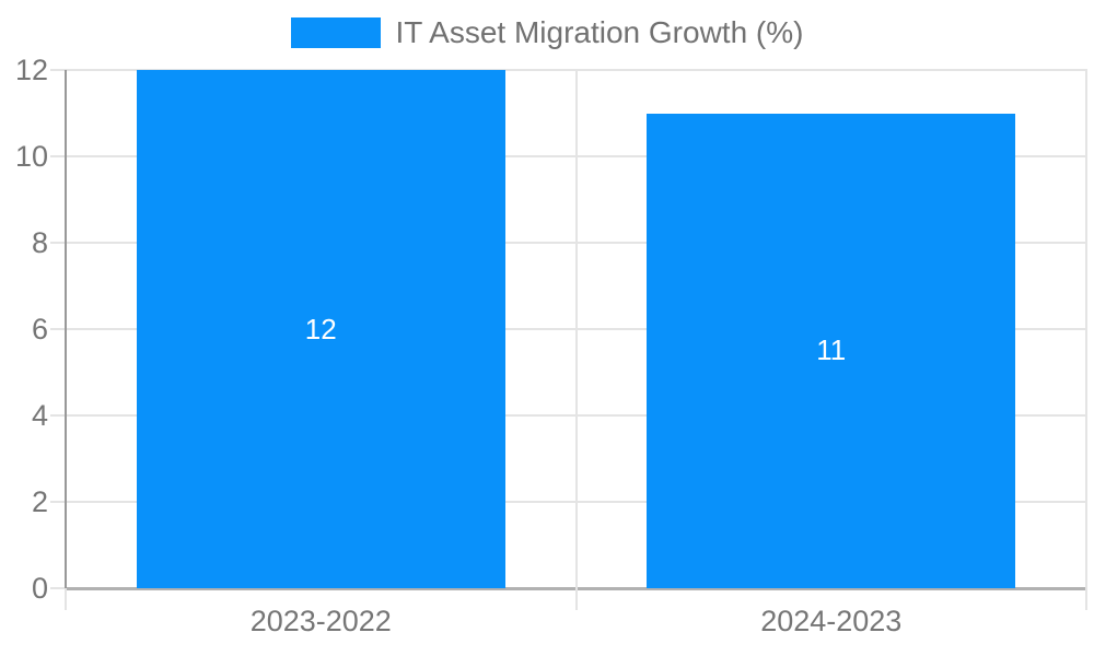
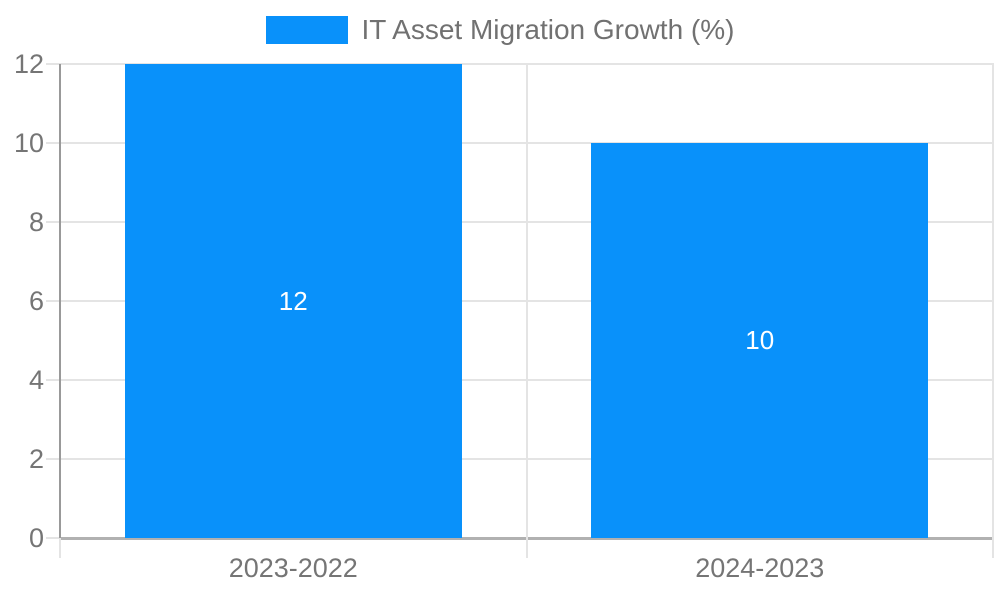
2024-2023: 11 -> 10
